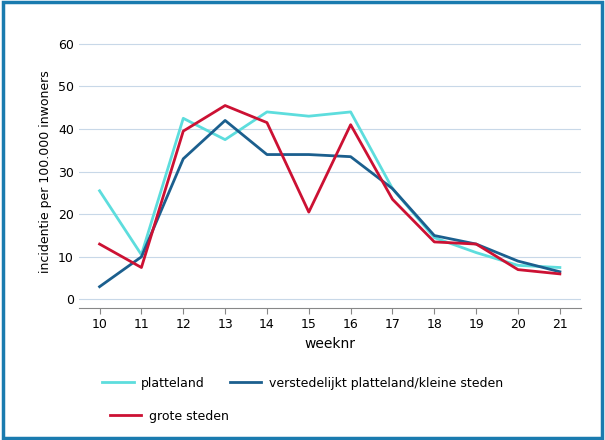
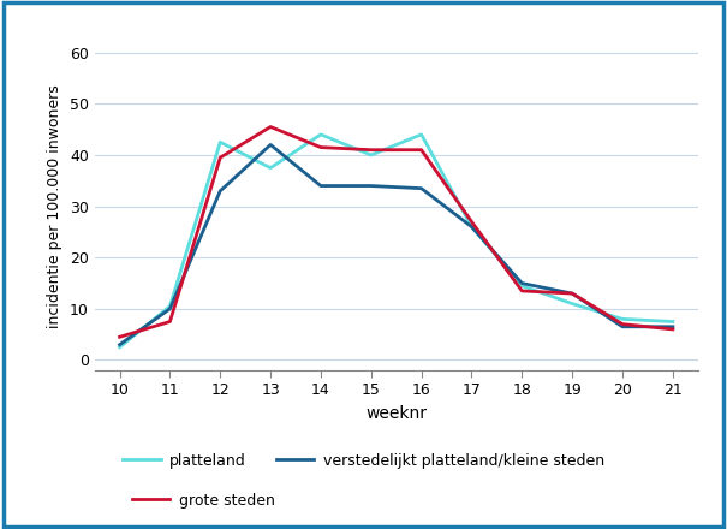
platteland/10: 25.5 -> 2.5
grote steden/10: 13.0 -> 4.5
platteland/15: 43.0 -> 40.0
grote steden/15: 20.5 -> 41.0
grote steden/17: 23.5 -> 27.0
verstedelijkt platteland/kleine steden/20: 9.0 -> 6.5
